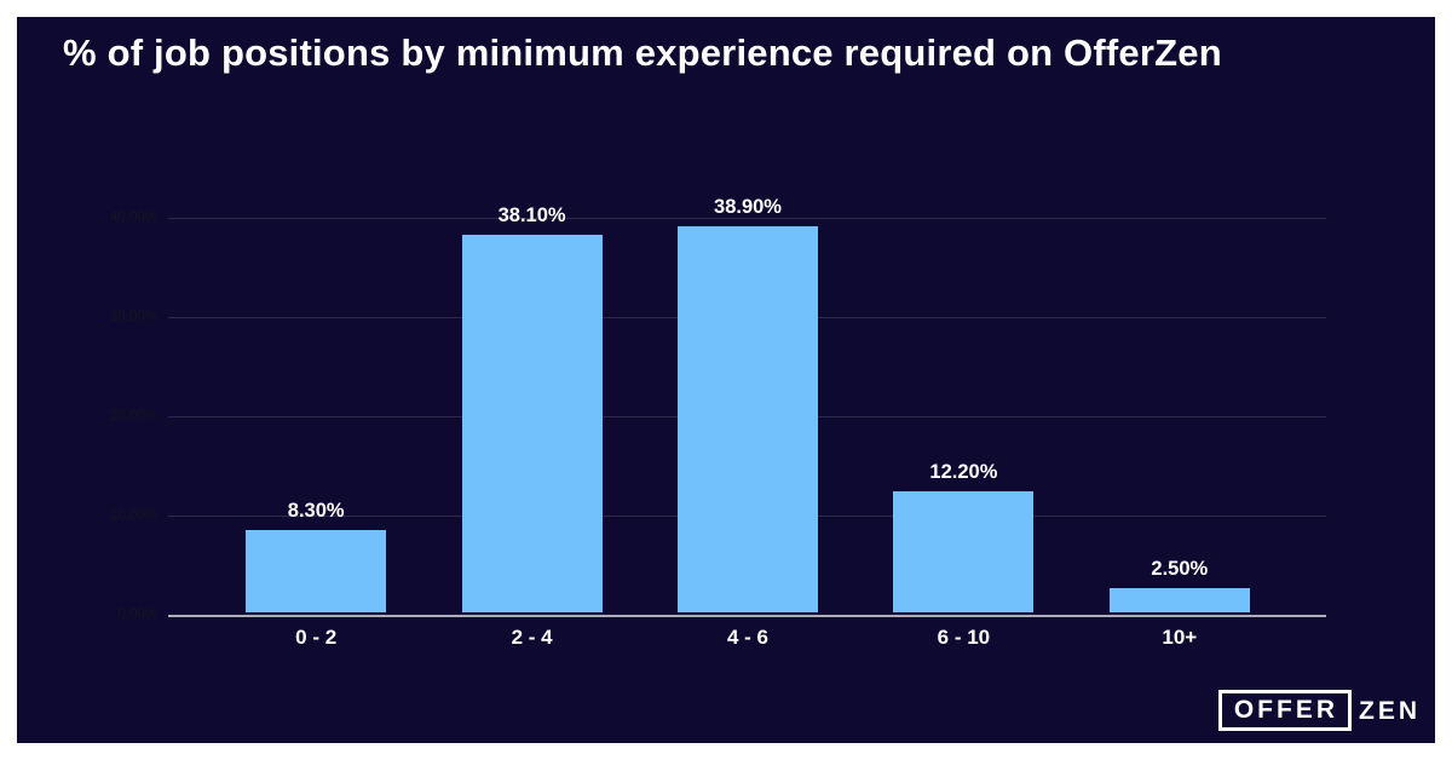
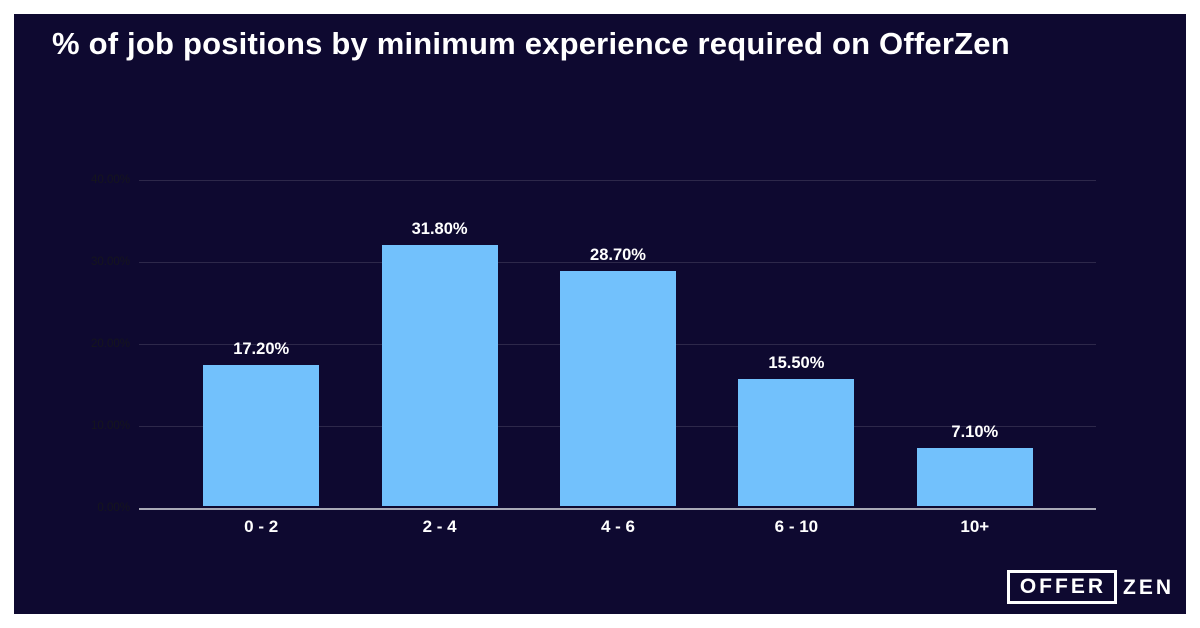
0 - 2: 8.30% -> 17.20%
2 - 4: 38.10% -> 31.80%
4 - 6: 38.90% -> 28.70%
6 - 10: 12.20% -> 15.50%
10+: 2.50% -> 7.10%
